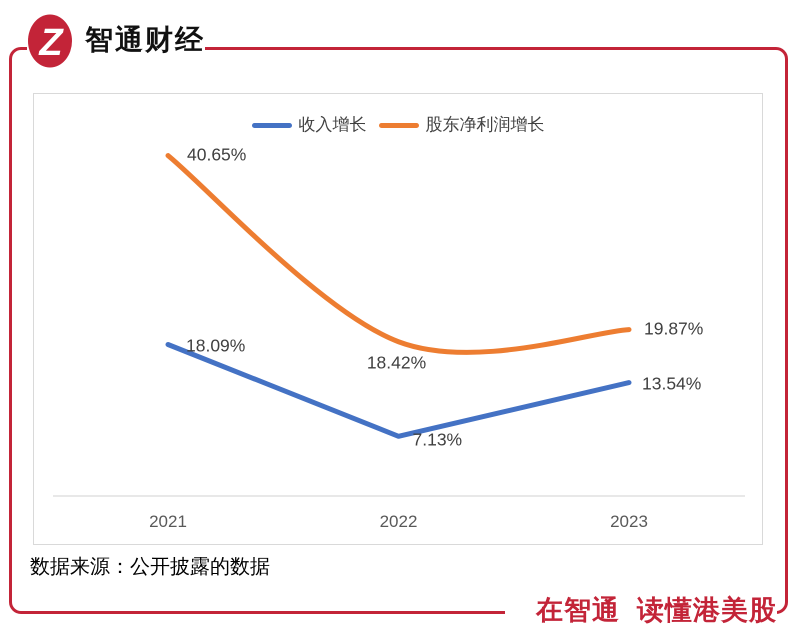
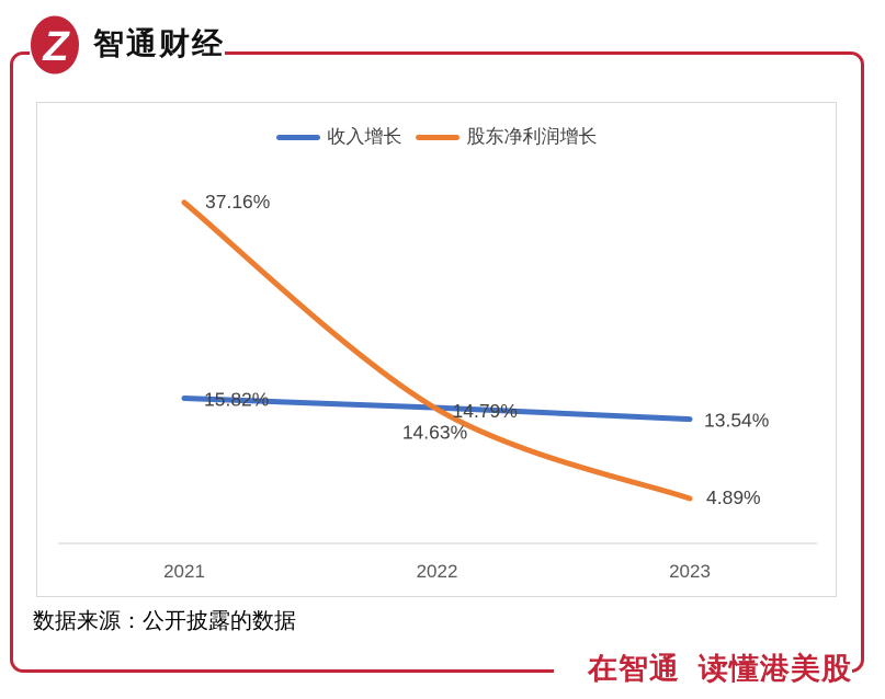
收入增长/2021: 18.09% -> 15.82%
股东净利润增长/2021: 40.65% -> 37.16%
收入增长/2022: 7.13% -> 14.79%
股东净利润增长/2022: 18.42% -> 14.63%
股东净利润增长/2023: 19.87% -> 4.89%
